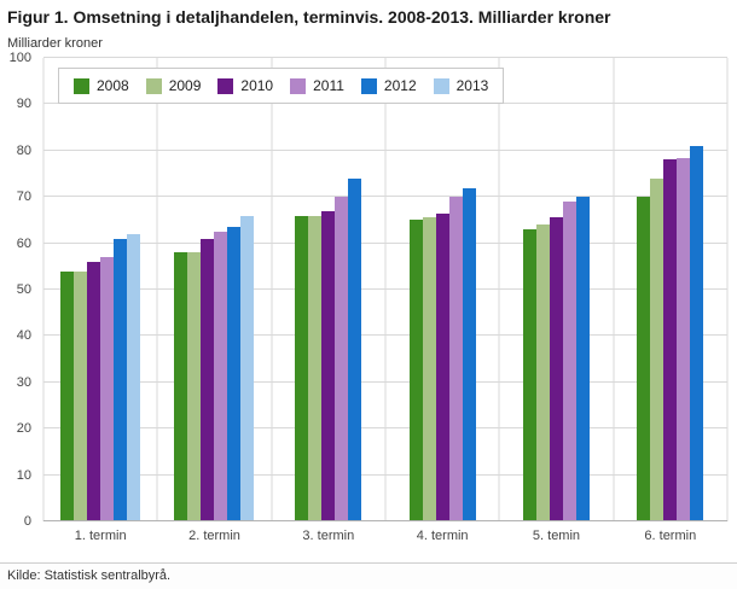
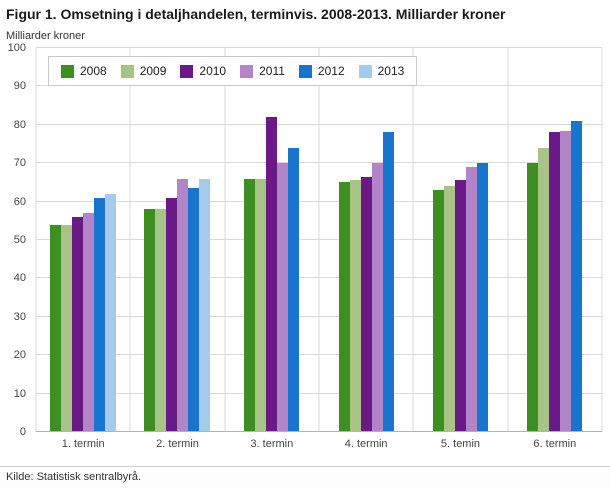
2011/2. termin: 62 -> 66
2010/3. termin: 67 -> 82
2012/4. termin: 72 -> 78
